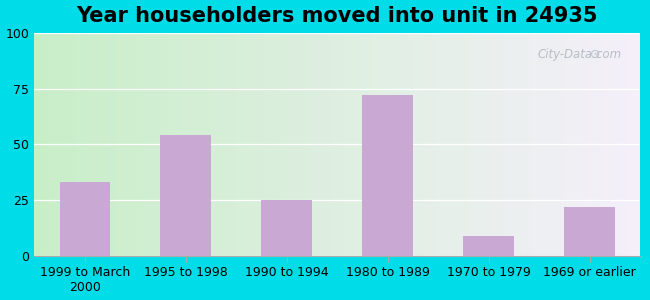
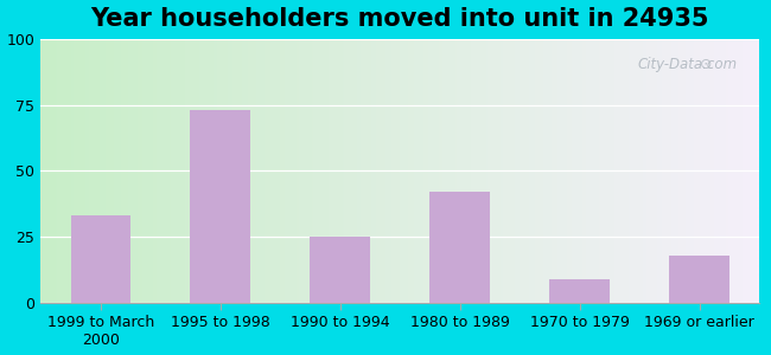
1995 to 1998: 54 -> 73
1980 to 1989: 72 -> 42
1969 or earlier: 22 -> 18
